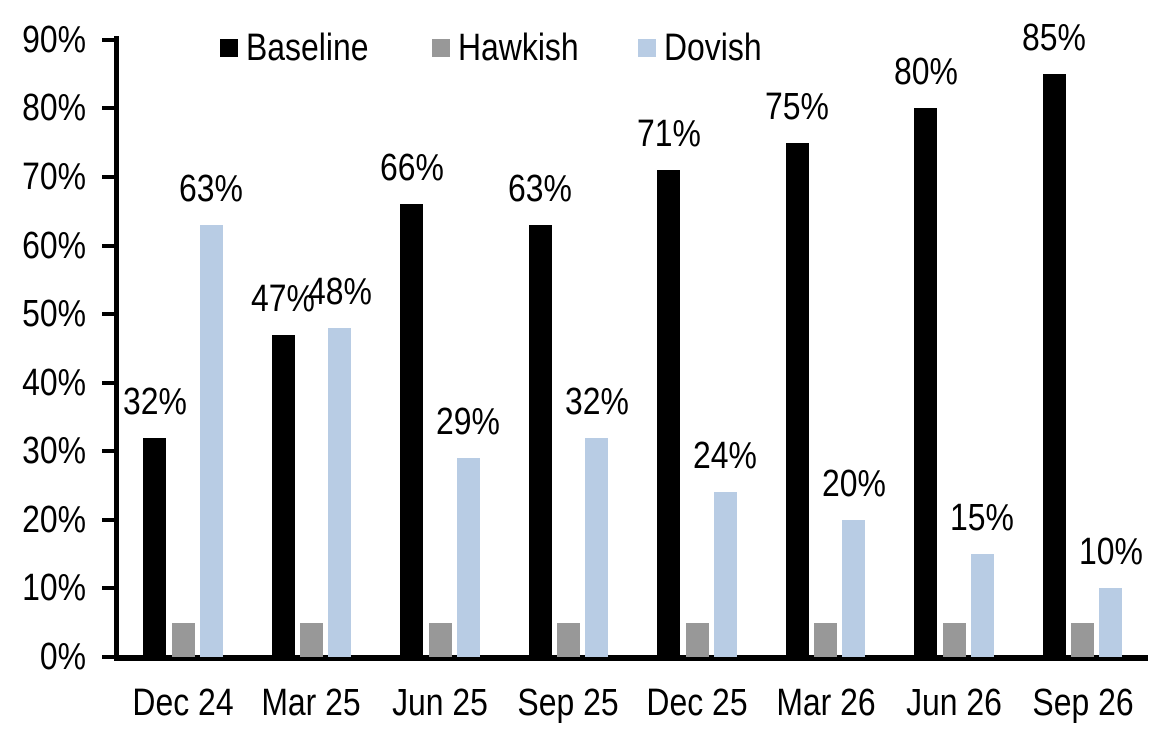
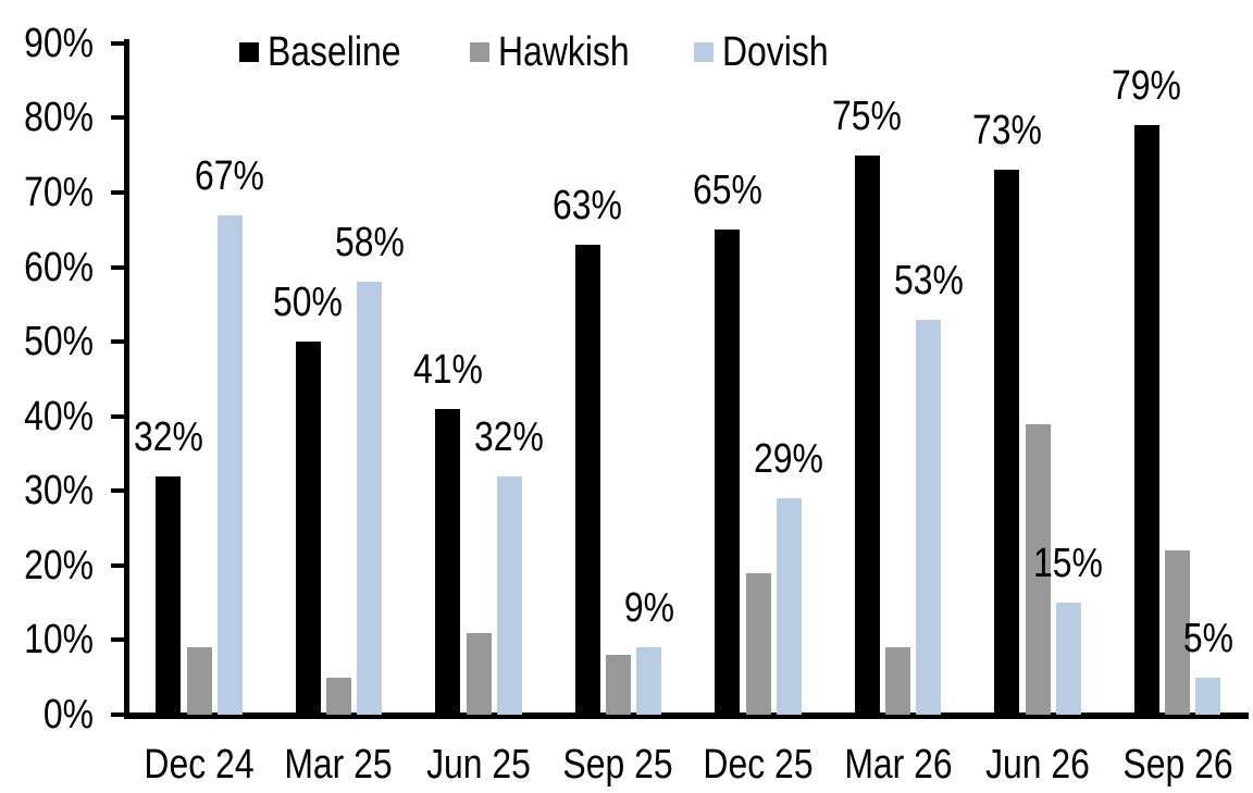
Hawkish/Dec 24: 5% -> 9%
Dovish/Dec 24: 63% -> 67%
Baseline/Mar 25: 47% -> 50%
Dovish/Mar 25: 48% -> 58%
Baseline/Jun 25: 66% -> 41%
Hawkish/Jun 25: 5% -> 11%
Dovish/Jun 25: 29% -> 32%
Hawkish/Sep 25: 5% -> 8%
Dovish/Sep 25: 32% -> 9%
Baseline/Dec 25: 71% -> 65%
Hawkish/Dec 25: 5% -> 19%
Dovish/Dec 25: 24% -> 29%
Hawkish/Mar 26: 5% -> 9%
Dovish/Mar 26: 20% -> 53%
Baseline/Jun 26: 80% -> 73%
Hawkish/Jun 26: 5% -> 39%
Baseline/Sep 26: 85% -> 79%
Hawkish/Sep 26: 5% -> 22%
Dovish/Sep 26: 10% -> 5%
